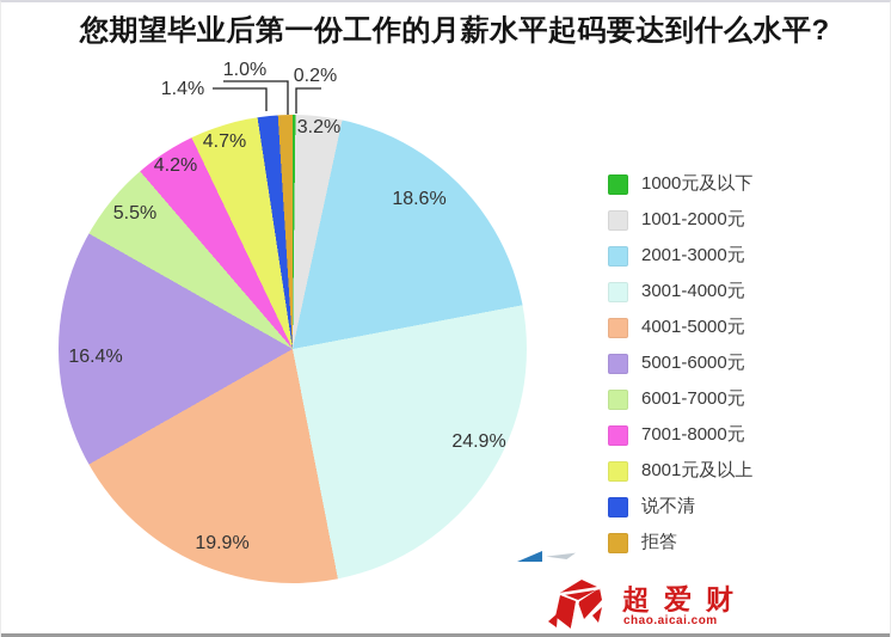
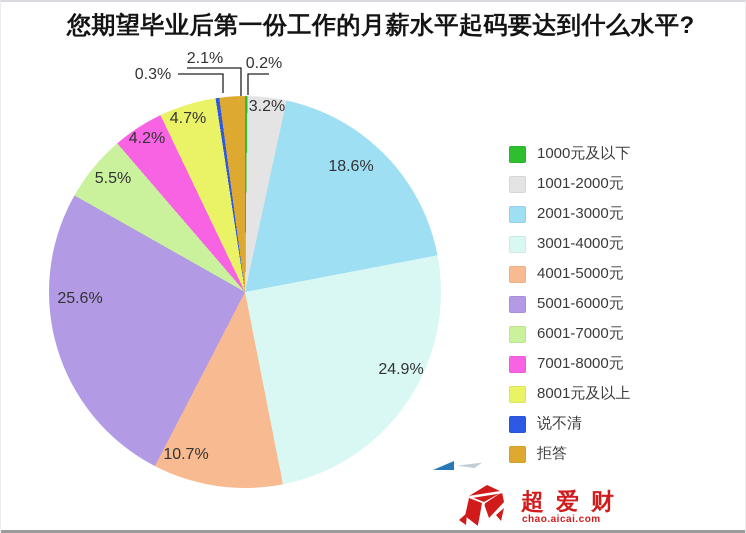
4001-5000元: 19.9% -> 10.7%
5001-6000元: 16.4% -> 25.6%
说不清: 1.4% -> 0.3%
拒答: 1.0% -> 2.1%
